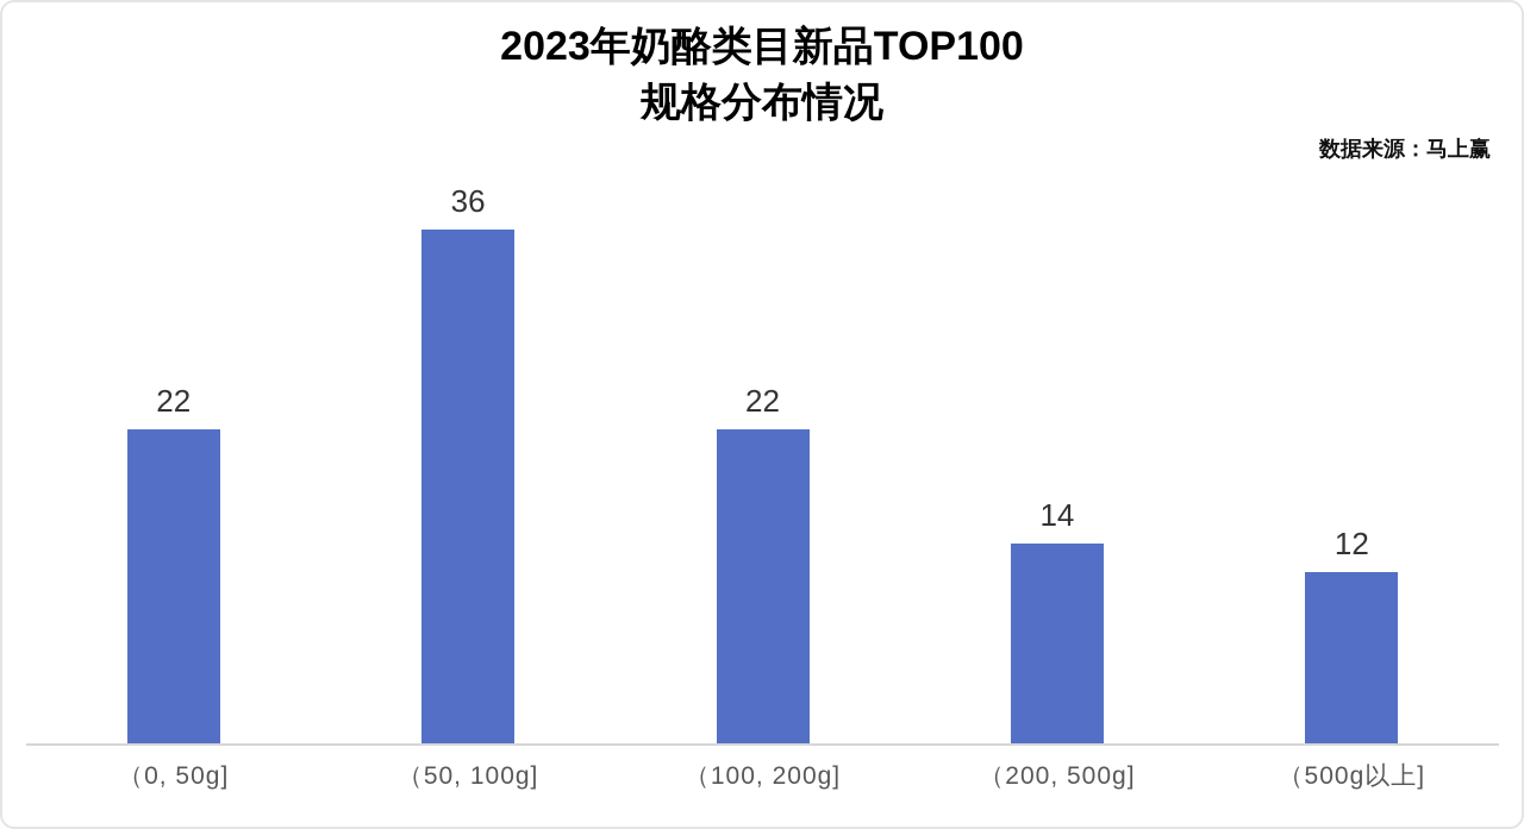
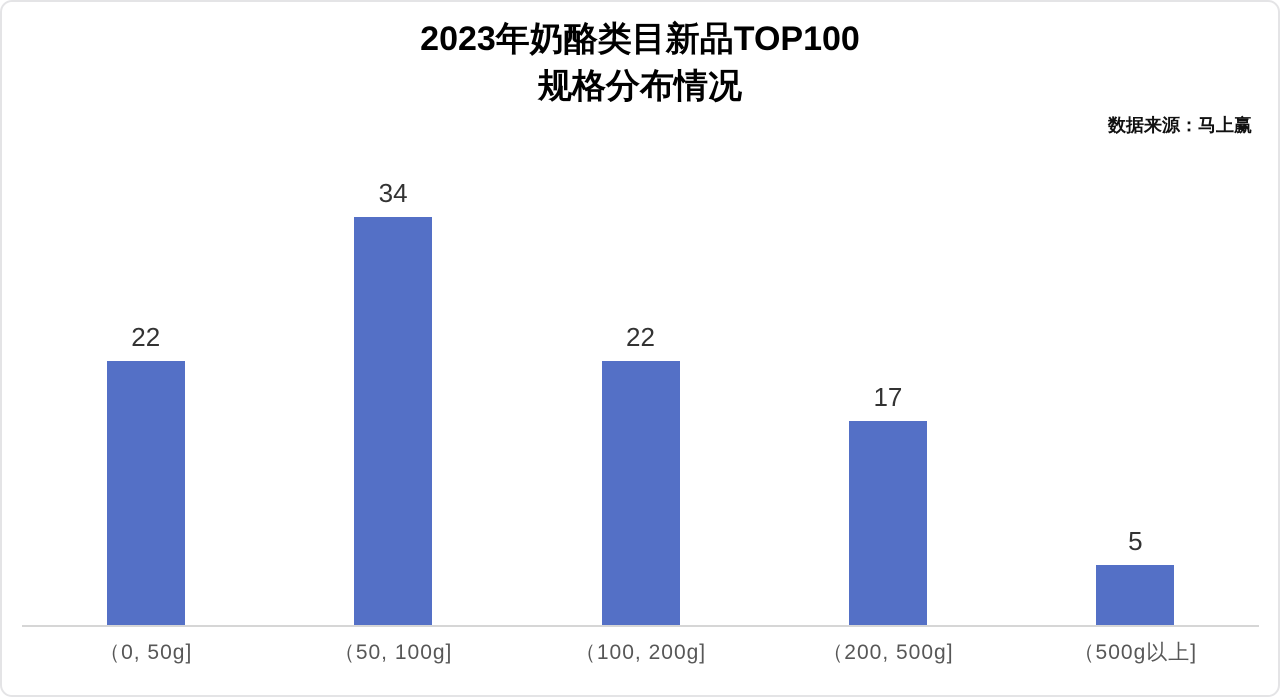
（50, 100g]: 36 -> 34
（200, 500g]: 14 -> 17
（500g以上]: 12 -> 5
